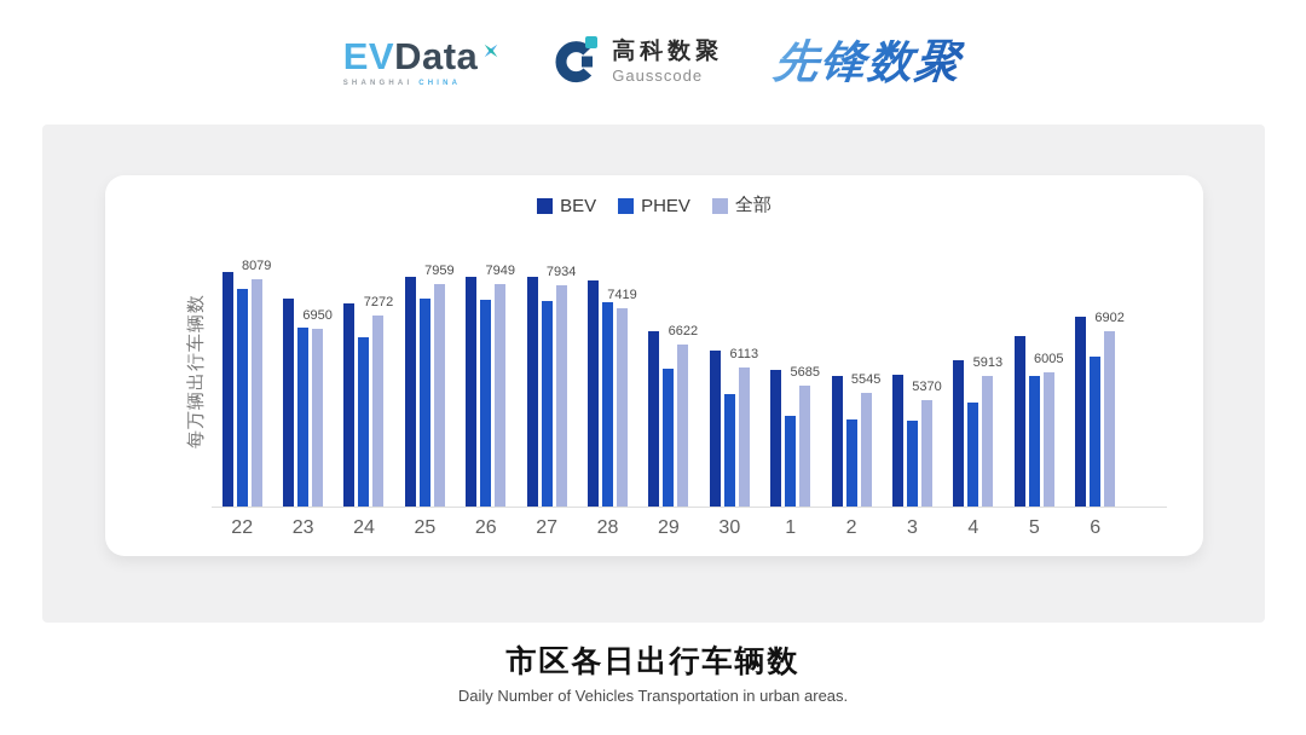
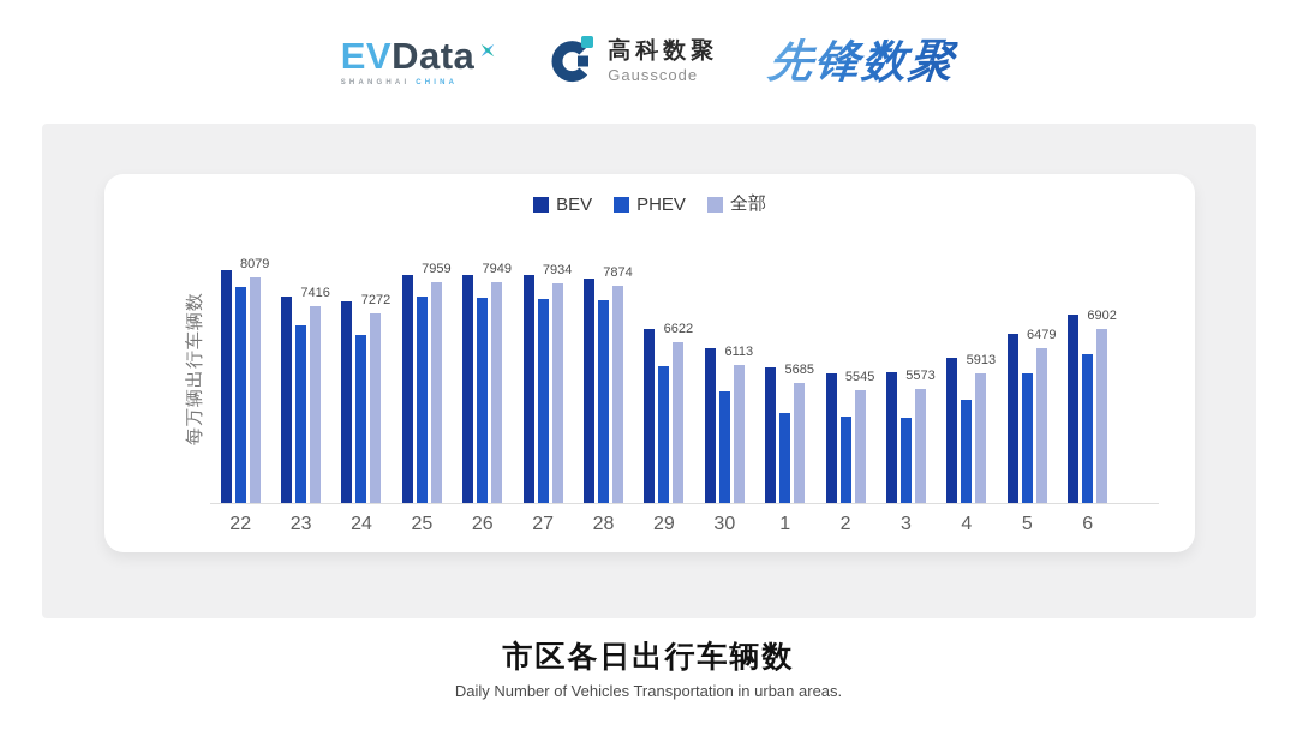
全部/23: 6950 -> 7416
全部/28: 7419 -> 7874
全部/3: 5370 -> 5573
全部/5: 6005 -> 6479
